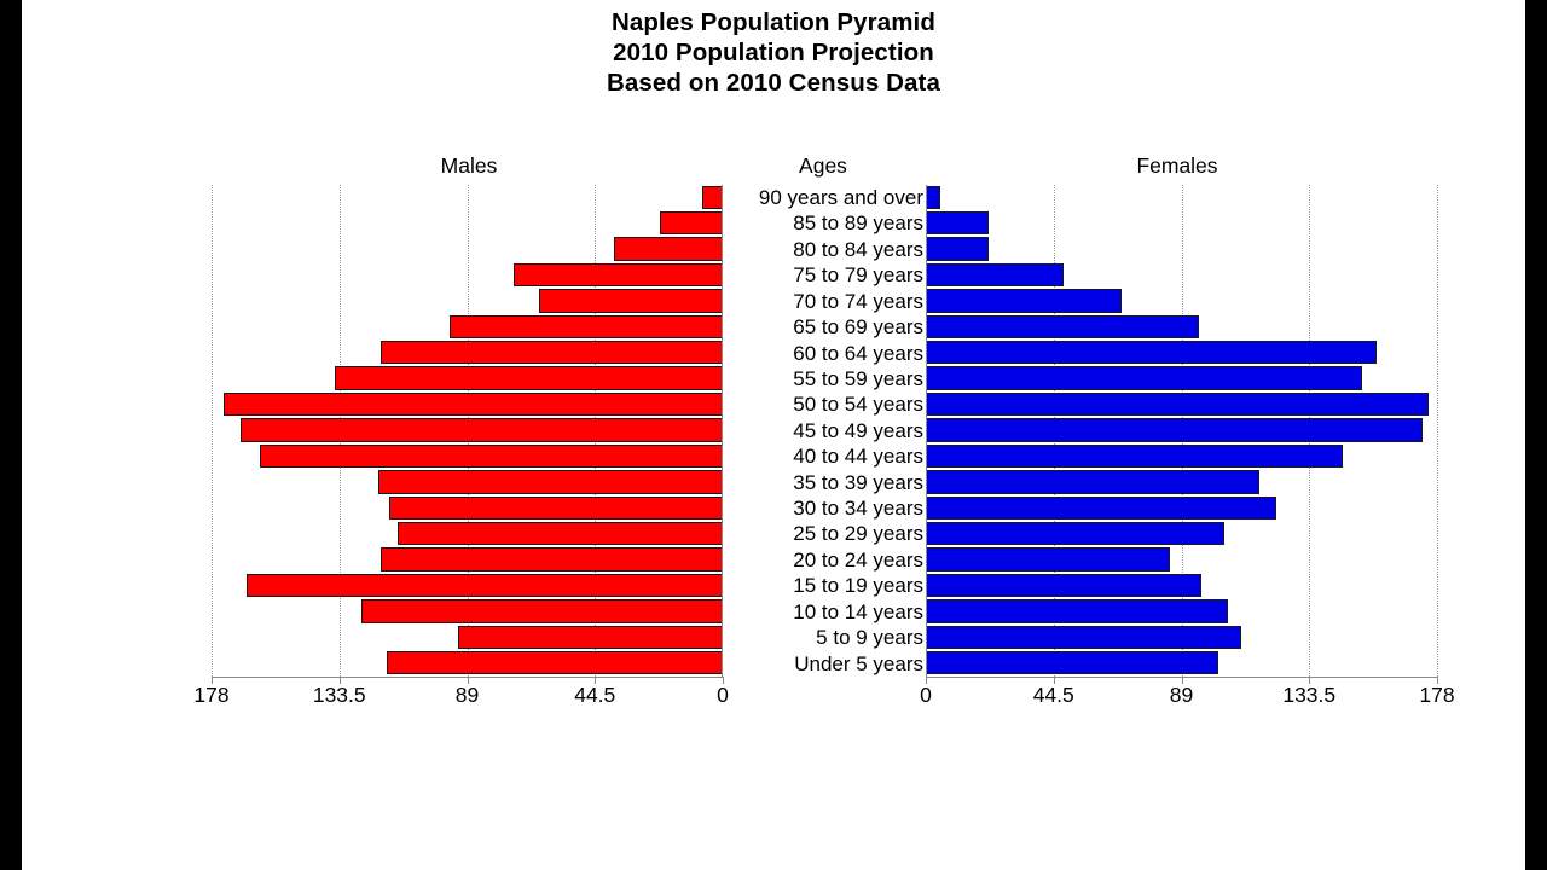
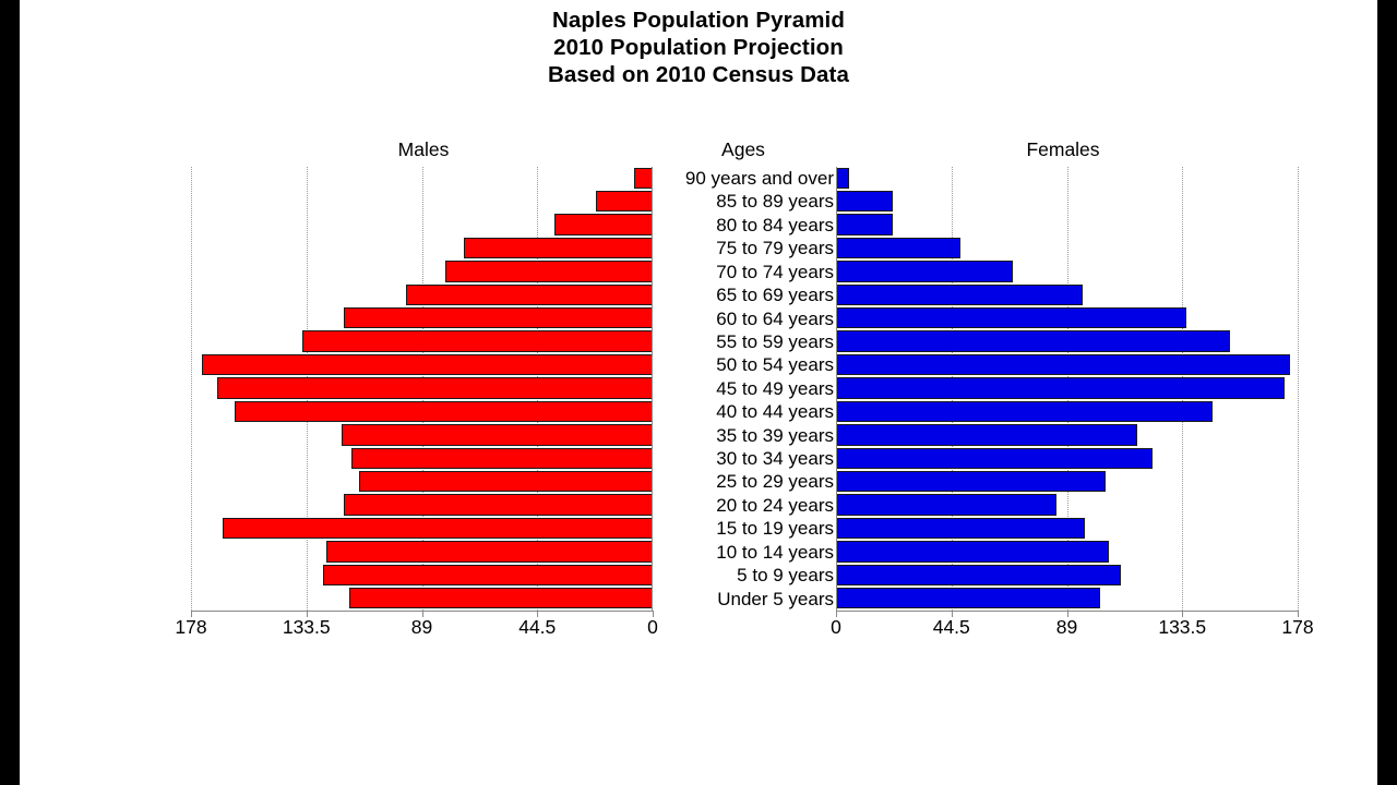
Males/70 to 74 years: 64 -> 80
Females/60 to 64 years: 157 -> 135
Males/5 to 9 years: 92 -> 127
